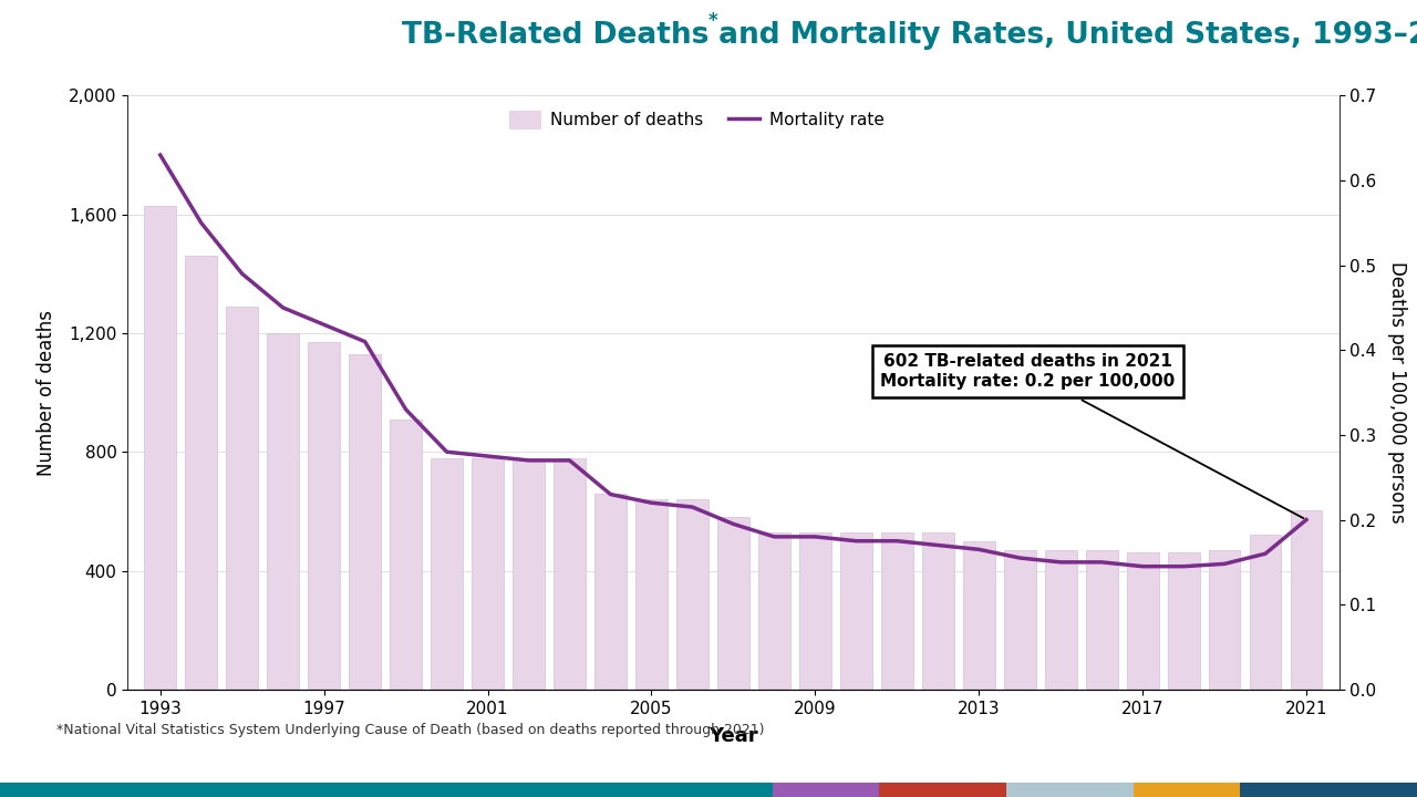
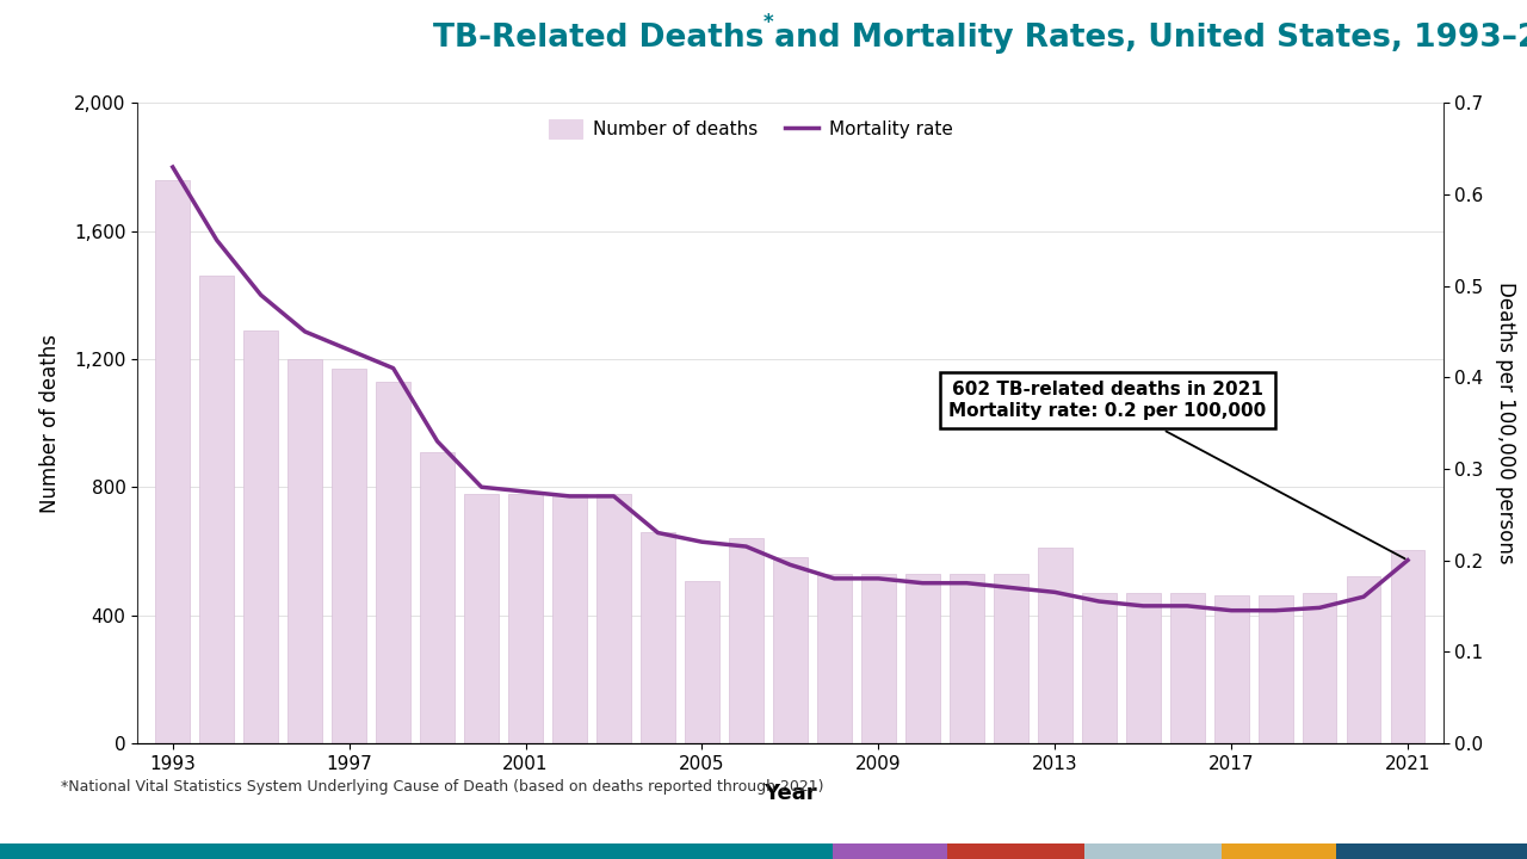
Number of deaths/1993: 1,630 -> 1,760
Number of deaths/2005: 640 -> 505
Number of deaths/2013: 500 -> 610
